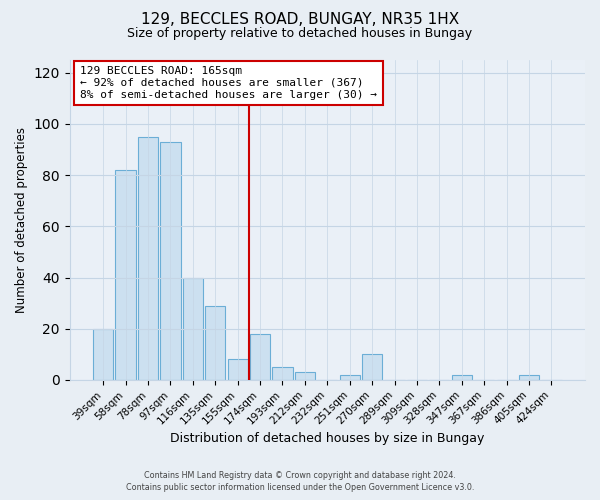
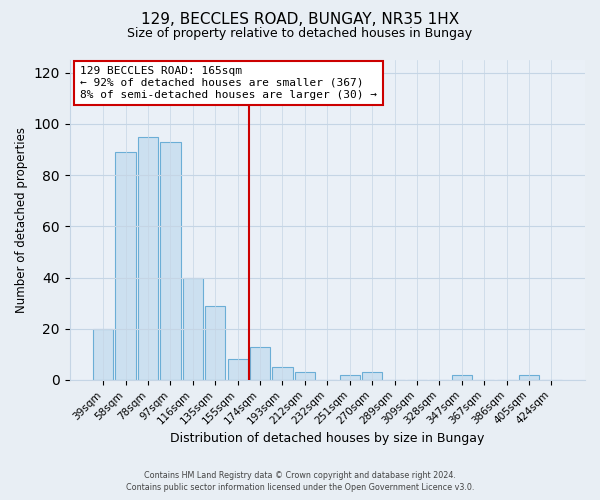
58sqm: 82 -> 89
174sqm: 18 -> 13
270sqm: 10 -> 3
